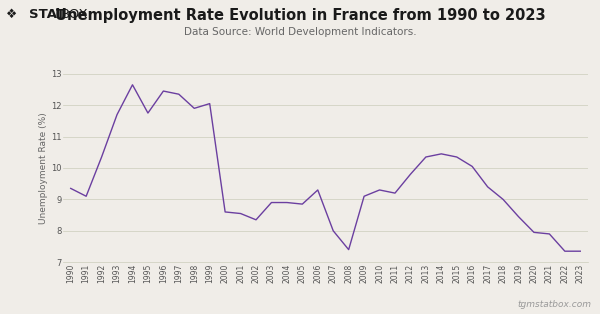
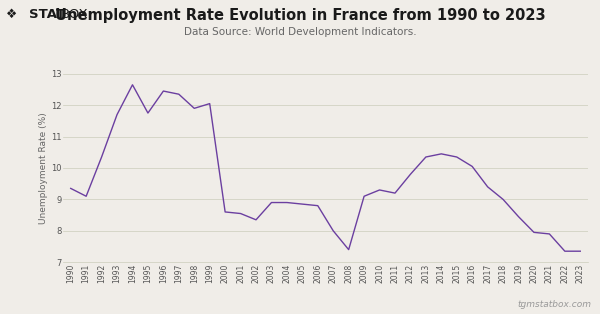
2006: 9.30 -> 8.80
